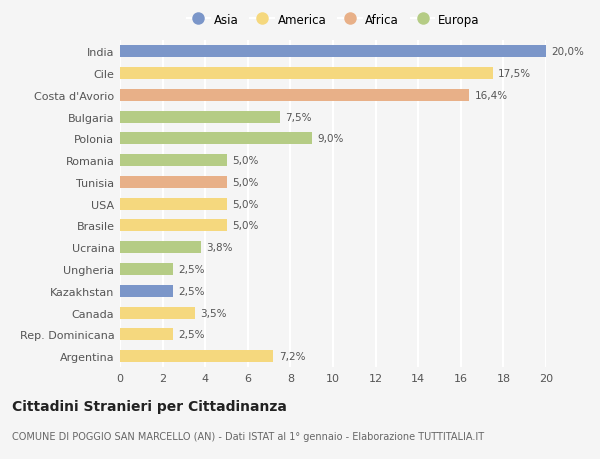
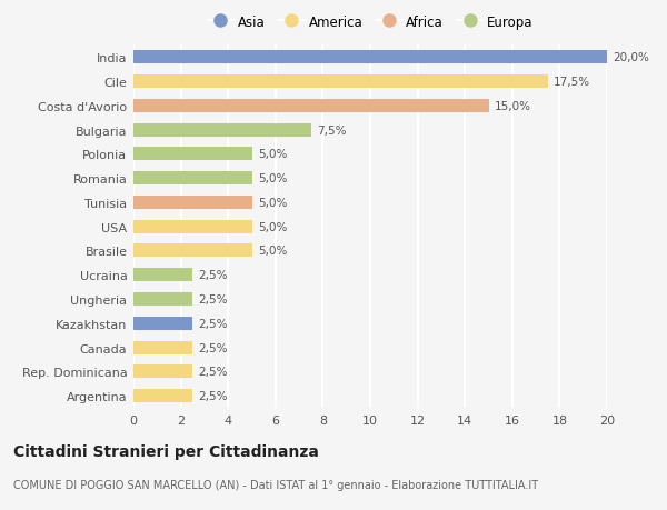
Costa d'Avorio: 16,4% -> 15,0%
Polonia: 9,0% -> 5,0%
Ucraina: 3,8% -> 2,5%
Canada: 3,5% -> 2,5%
Argentina: 7,2% -> 2,5%
